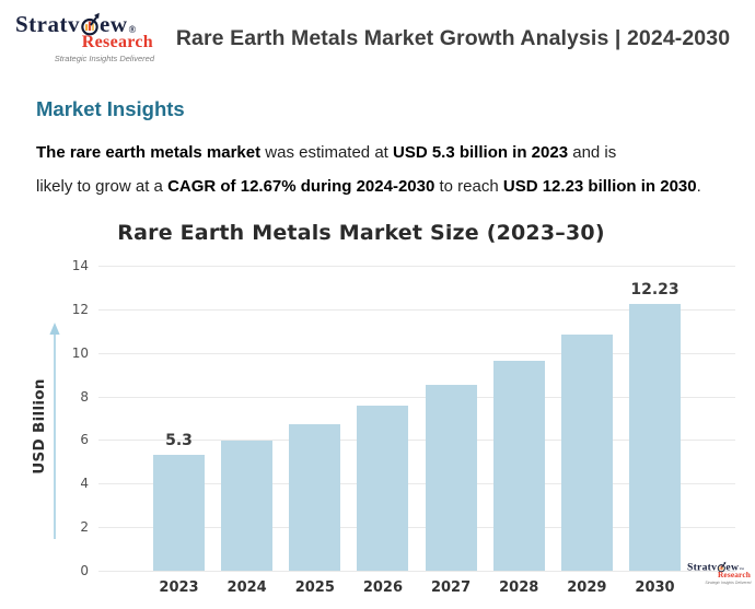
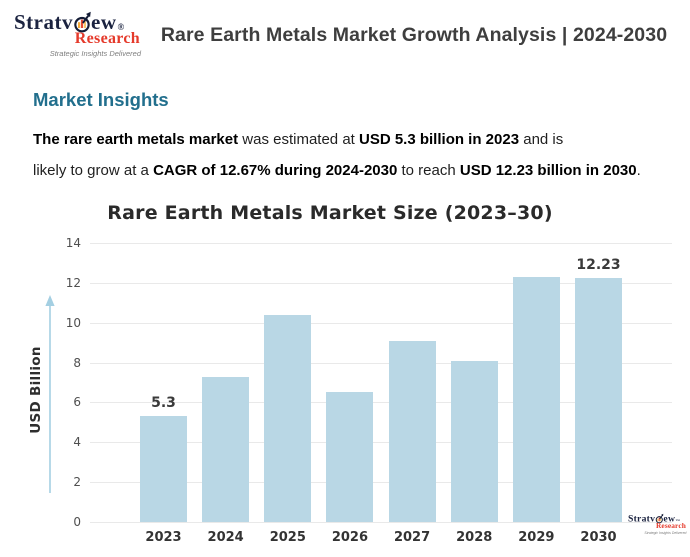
2024: 6.0 -> 7.3
2025: 6.7 -> 10.4
2026: 7.6 -> 6.5
2027: 8.5 -> 9.1
2028: 9.6 -> 8.1
2029: 10.8 -> 12.3
